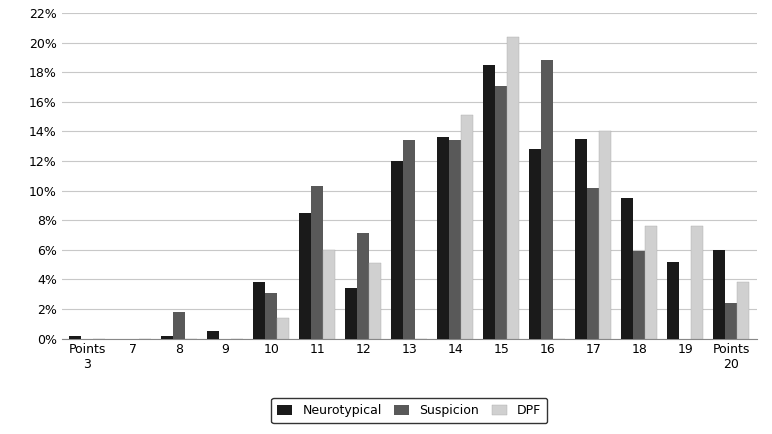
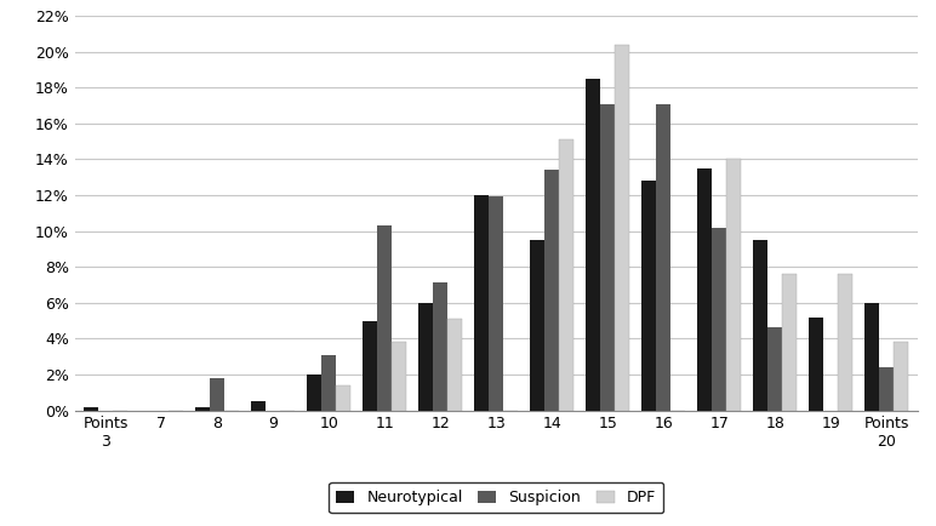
Neurotypical/10: 3.8% -> 2.0%
Neurotypical/11: 8.5% -> 5.0%
DPF/11: 6.0% -> 3.8%
Neurotypical/12: 3.4% -> 6.0%
Suspicion/13: 13.4% -> 11.9%
Neurotypical/14: 13.6% -> 9.5%
Suspicion/16: 18.8% -> 17.1%
Suspicion/18: 5.9% -> 4.6%
